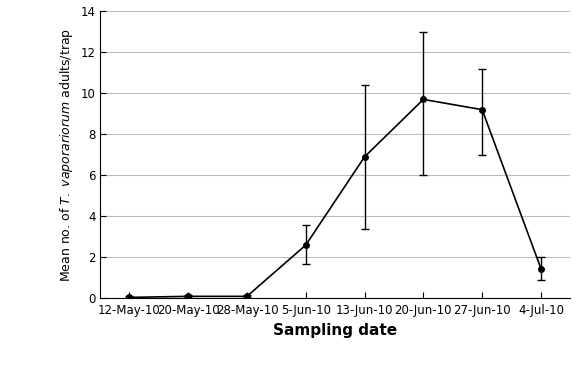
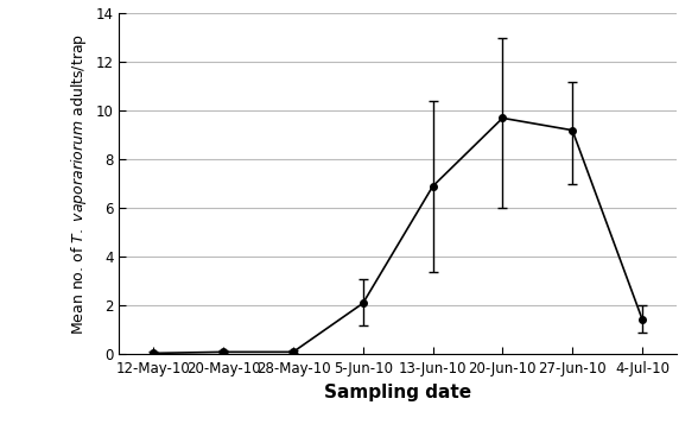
5-Jun-10: 2.60 -> 2.10
